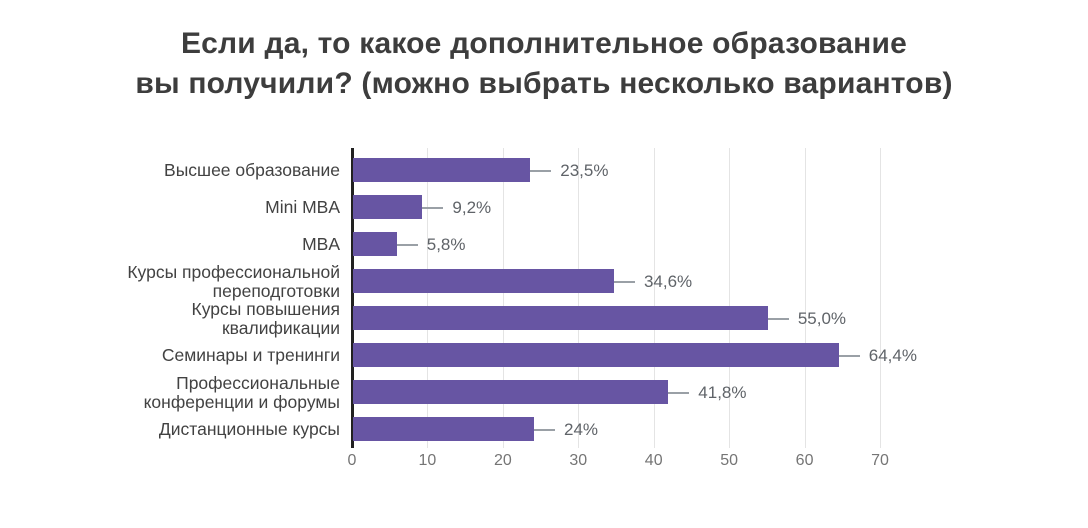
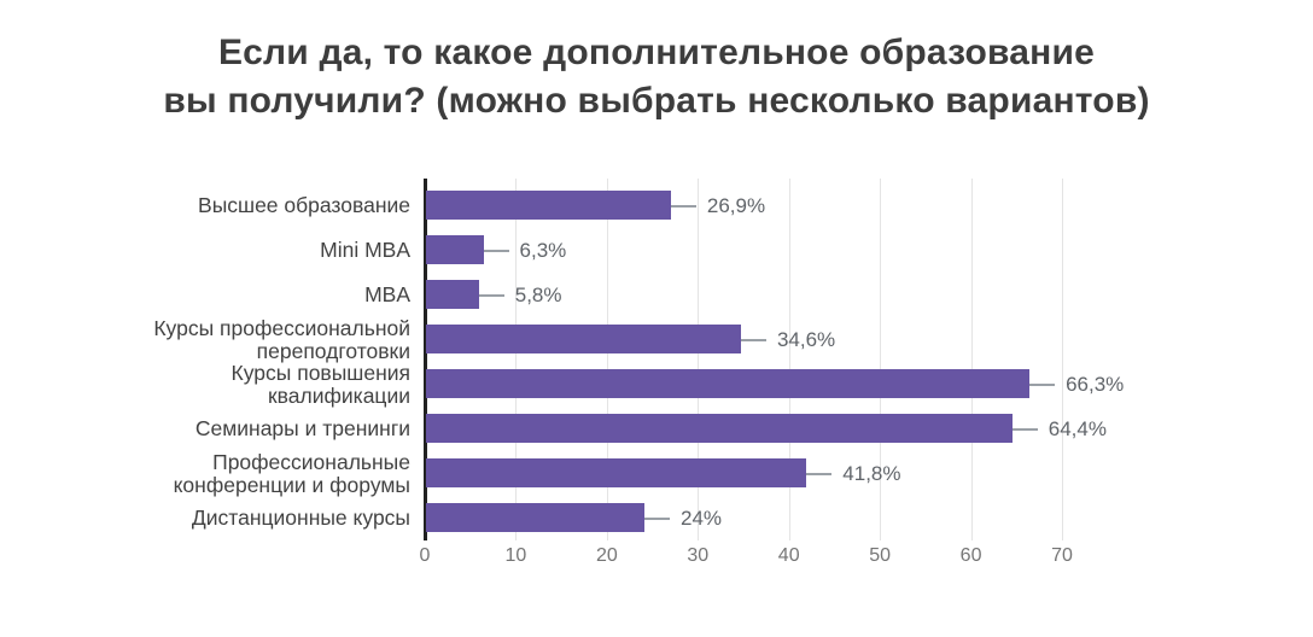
Высшее образование: 23,5% -> 26,9%
Mini MBA: 9,2% -> 6,3%
Курсы повышения квалификации: 55,0% -> 66,3%
